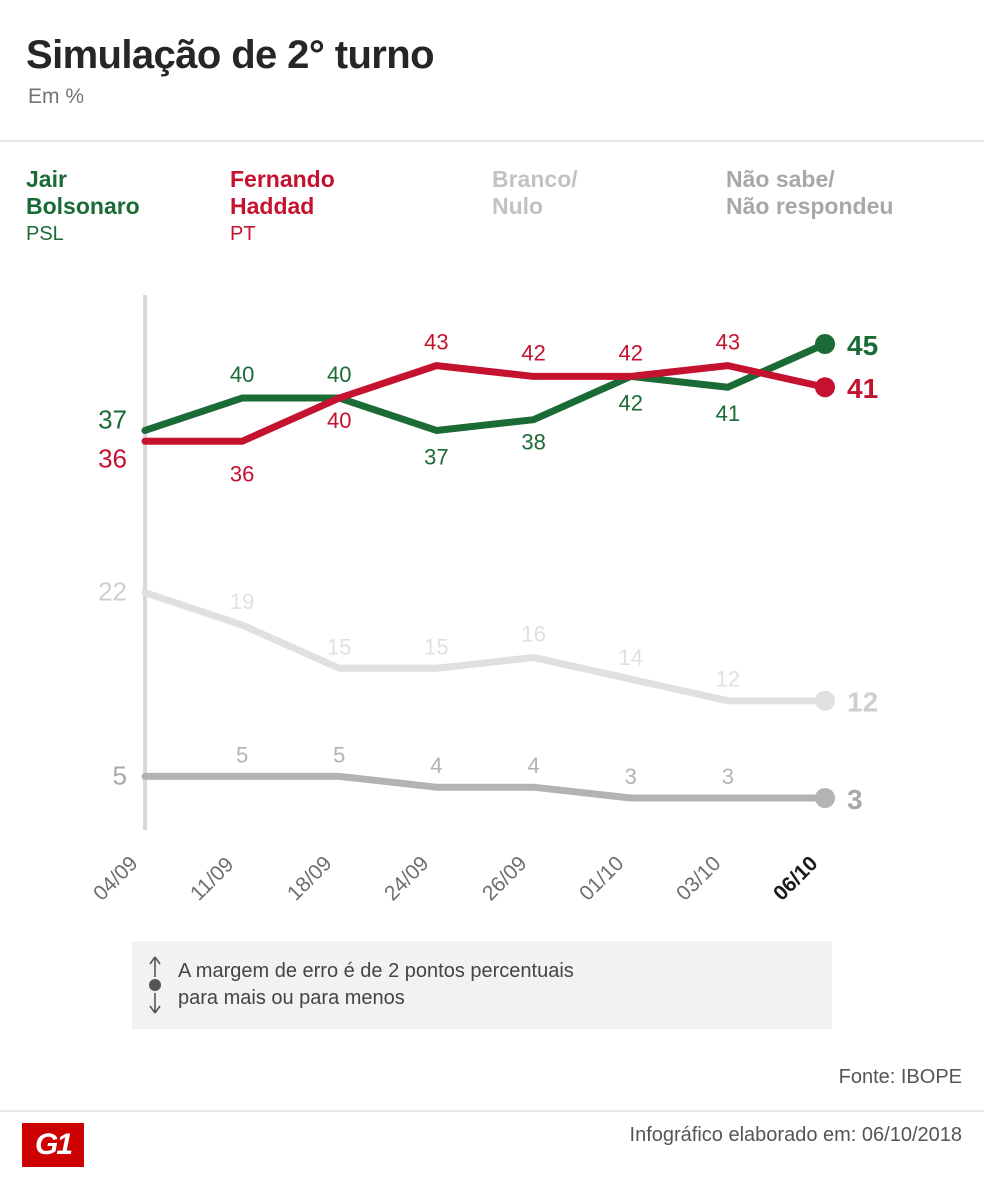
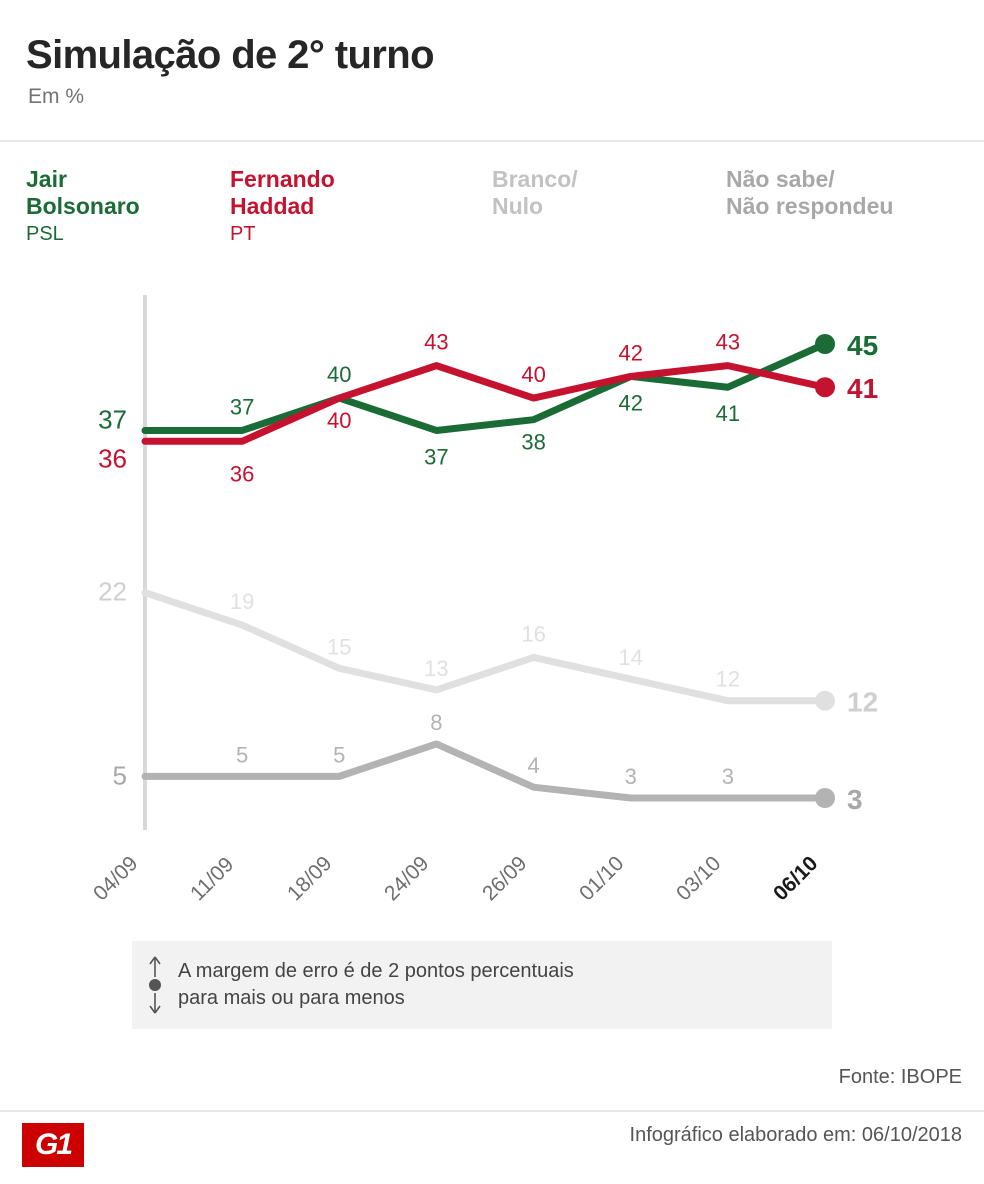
Jair Bolsonaro/11/09: 40 -> 37
Branco/Nulo/24/09: 15 -> 13
Não sabe/Não respondeu/24/09: 4 -> 8
Fernando Haddad/26/09: 42 -> 40
